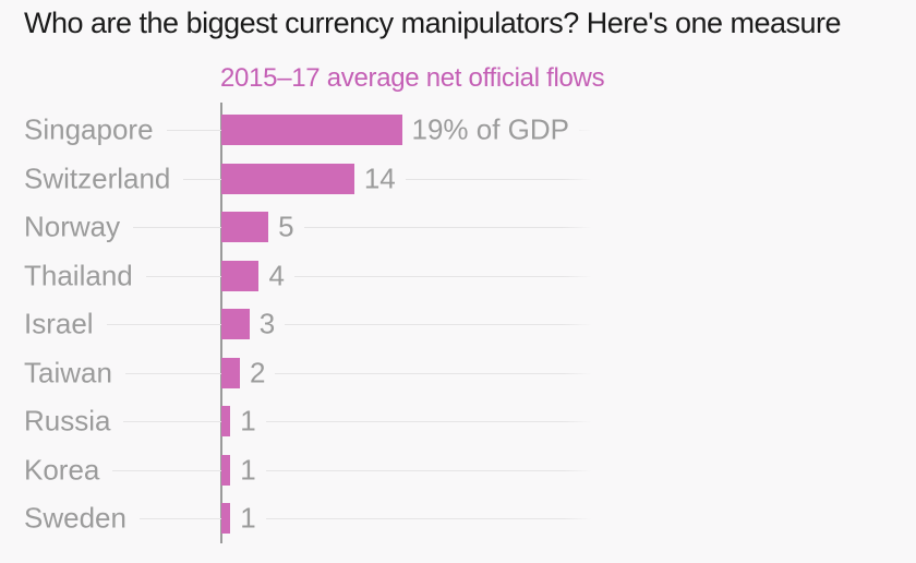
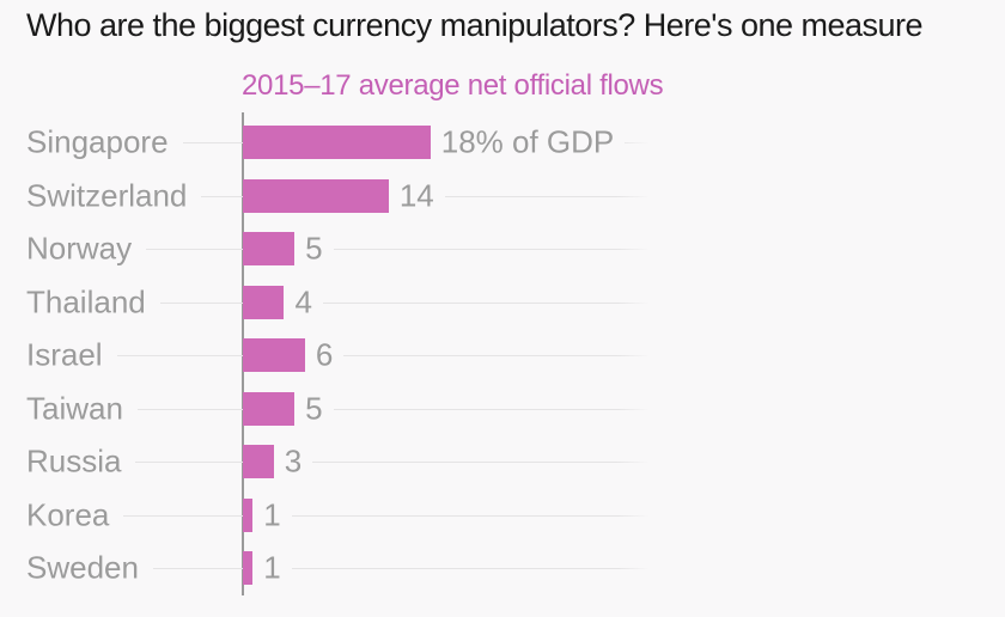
Singapore: 19% -> 18%
Israel: 3 -> 6
Taiwan: 2 -> 5
Russia: 1 -> 3
